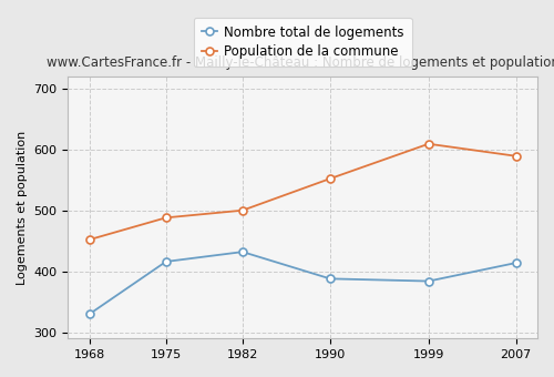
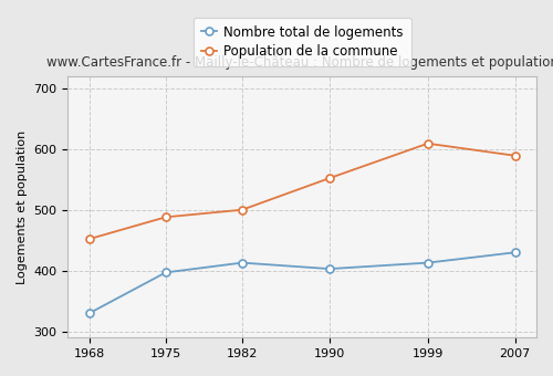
Nombre total de logements/1975: 416 -> 397
Nombre total de logements/1982: 432 -> 413
Nombre total de logements/1990: 388 -> 403
Nombre total de logements/1999: 384 -> 413
Nombre total de logements/2007: 414 -> 430
